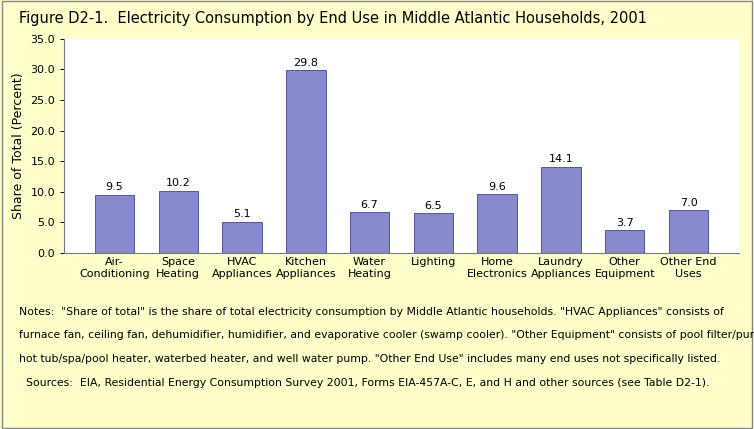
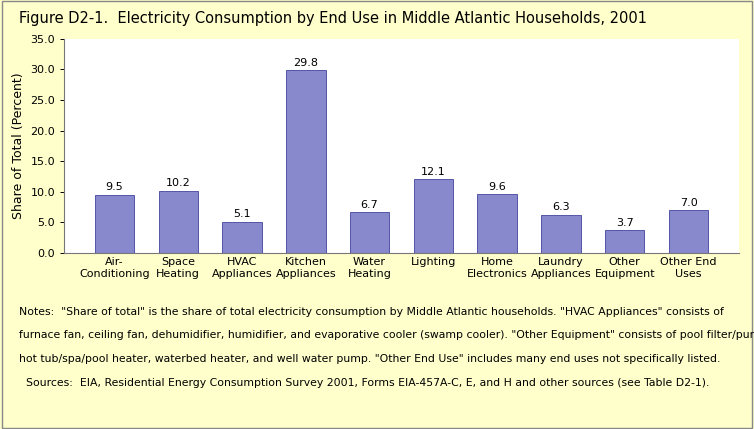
Lighting: 6.5 -> 12.1
Laundry Appliances: 14.1 -> 6.3
